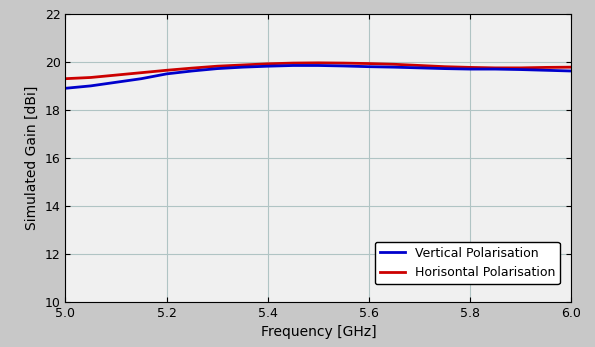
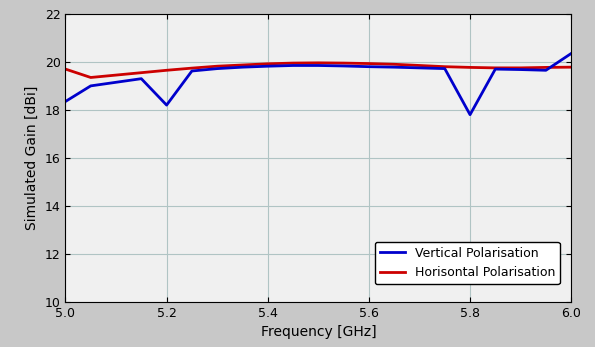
Vertical Polarisation/5.0: 18.90 -> 18.35
Horisontal Polarisation/5.0: 19.30 -> 19.70
Vertical Polarisation/5.2: 19.50 -> 18.20
Vertical Polarisation/5.8: 19.70 -> 17.80
Vertical Polarisation/6.0: 19.62 -> 20.35
